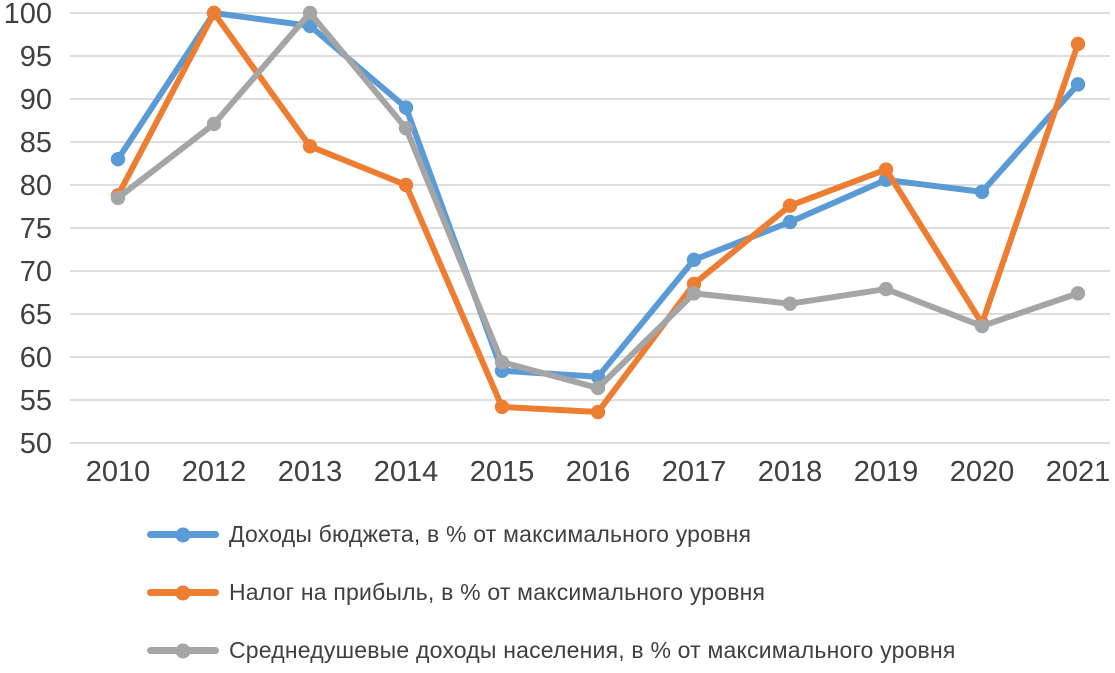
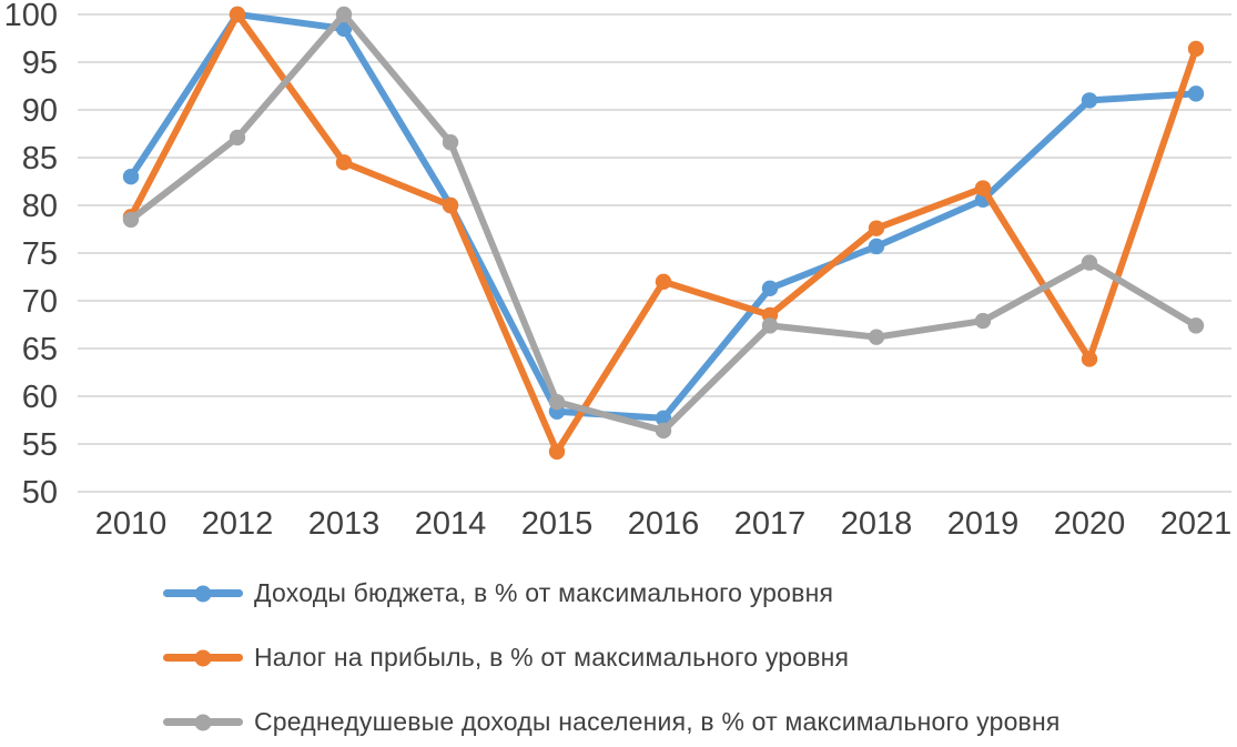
Доходы бюджета, в % от максимального уровня/2014: 89 -> 80
Налог на прибыль, в % от максимального уровня/2016: 54 -> 72
Доходы бюджета, в % от максимального уровня/2020: 79 -> 91
Среднедушевые доходы населения, в % от максимального уровня/2020: 64 -> 74
